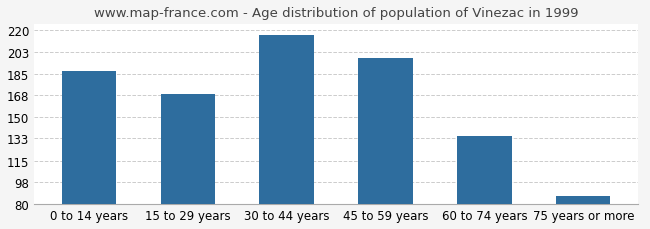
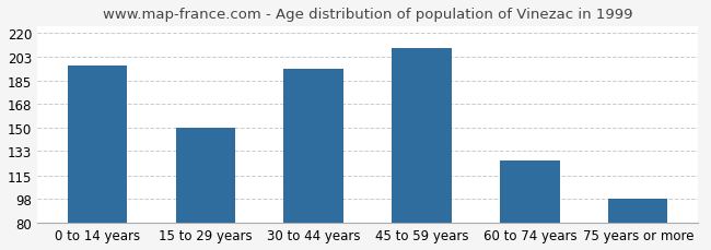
0 to 14 years: 187 -> 196
15 to 29 years: 169 -> 150
30 to 44 years: 216 -> 194
45 to 59 years: 198 -> 209
60 to 74 years: 135 -> 126
75 years or more: 87 -> 98
